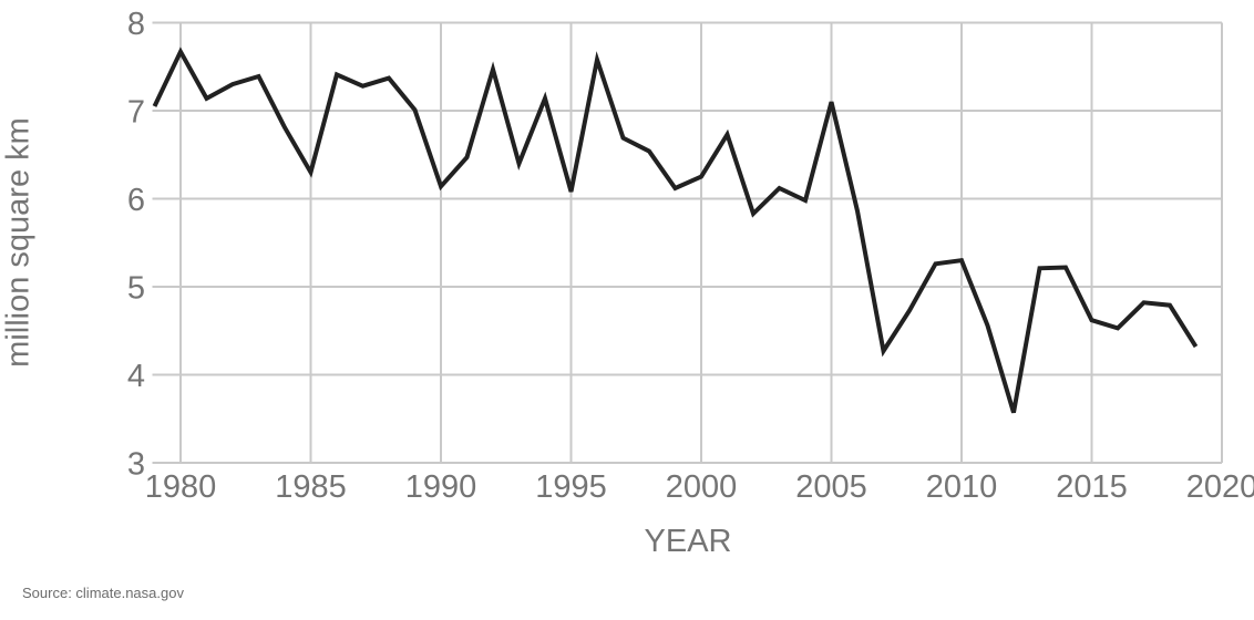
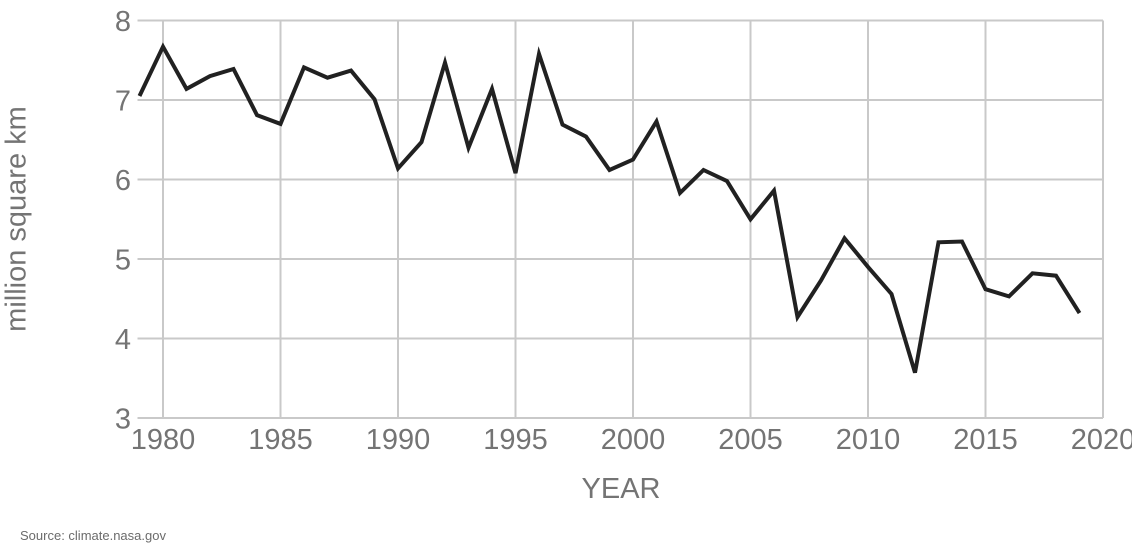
1985: 6.3 -> 6.7
2005: 7.1 -> 5.5
2010: 5.3 -> 4.9
